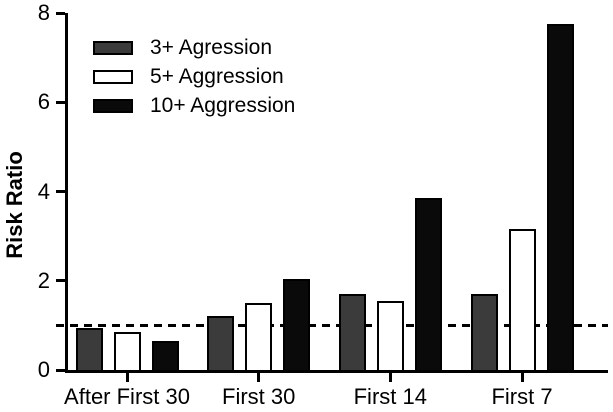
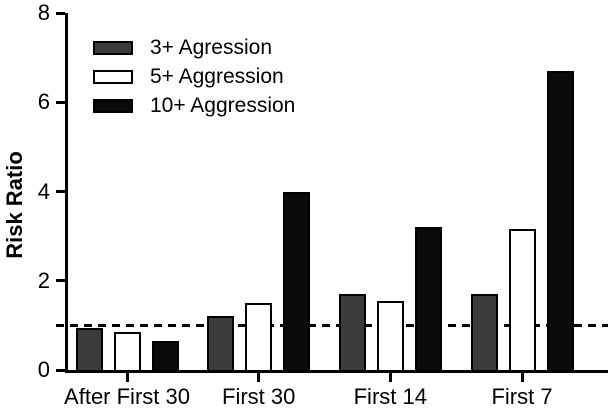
10+ Aggression/First 30: 2.0 -> 4.0
10+ Aggression/First 14: 3.9 -> 3.2
10+ Aggression/First 7: 7.8 -> 6.7
